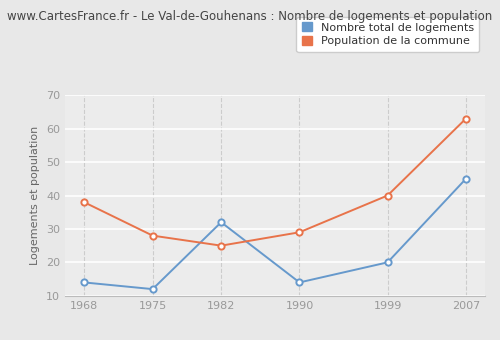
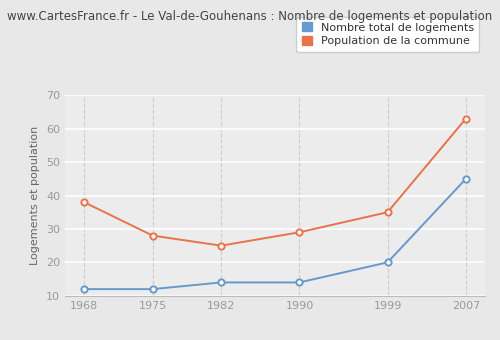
Nombre total de logements/1968: 14 -> 12
Nombre total de logements/1982: 32 -> 14
Population de la commune/1999: 40 -> 35
